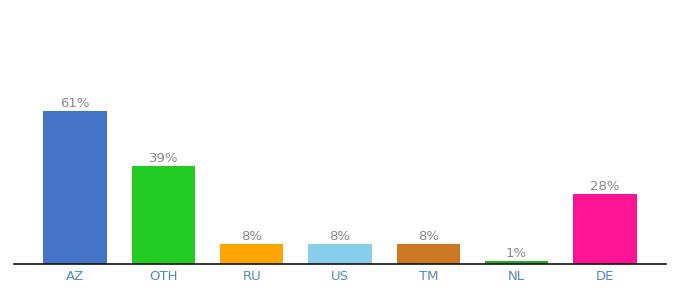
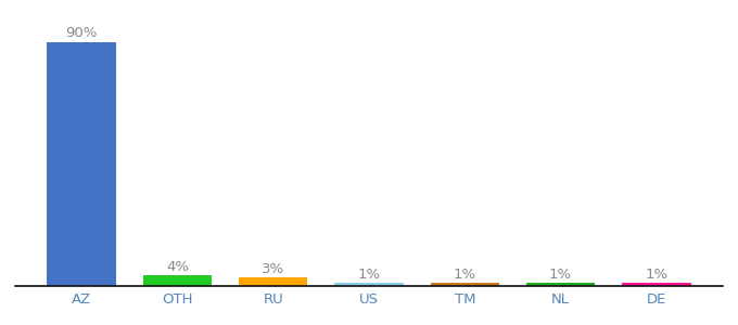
AZ: 61% -> 90%
OTH: 39% -> 4%
RU: 8% -> 3%
US: 8% -> 1%
TM: 8% -> 1%
DE: 28% -> 1%
